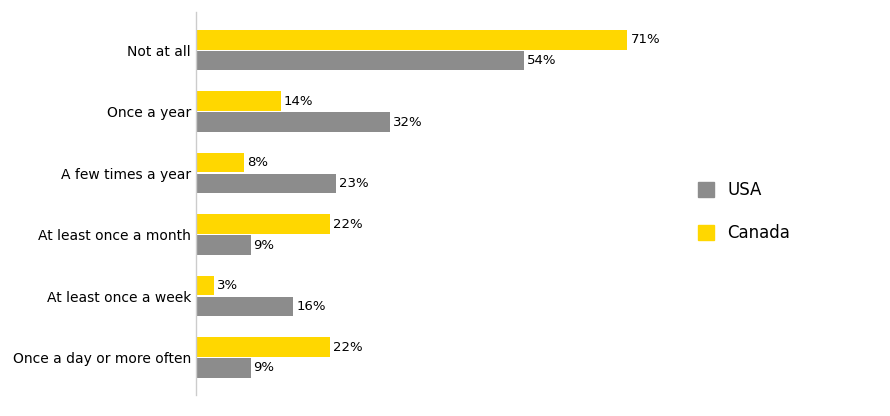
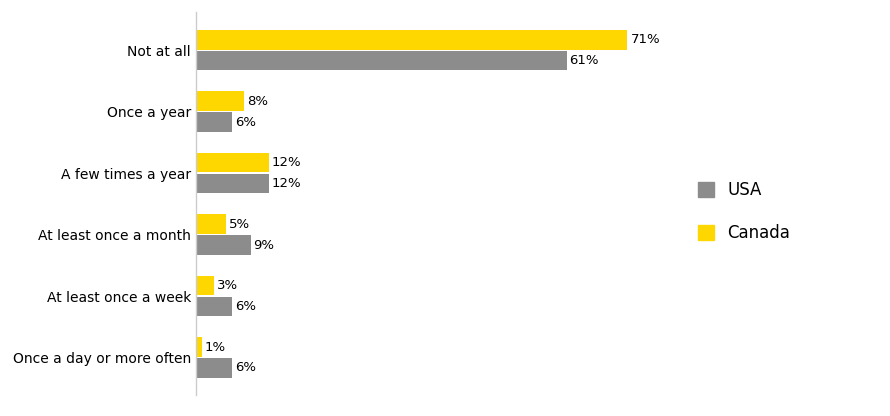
USA/Not at all: 54% -> 61%
Canada/Once a year: 14% -> 8%
USA/Once a year: 32% -> 6%
Canada/A few times a year: 8% -> 12%
USA/A few times a year: 23% -> 12%
Canada/At least once a month: 22% -> 5%
USA/At least once a week: 16% -> 6%
Canada/Once a day or more often: 22% -> 1%
USA/Once a day or more often: 9% -> 6%
